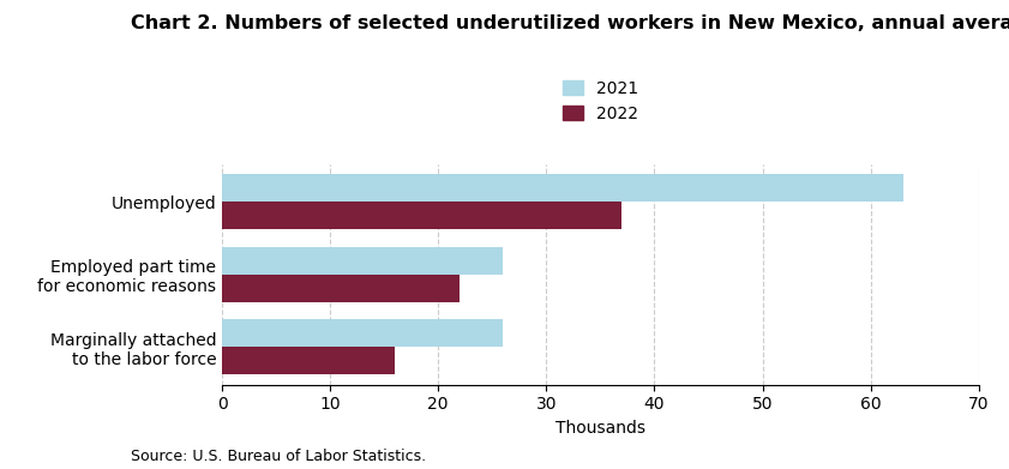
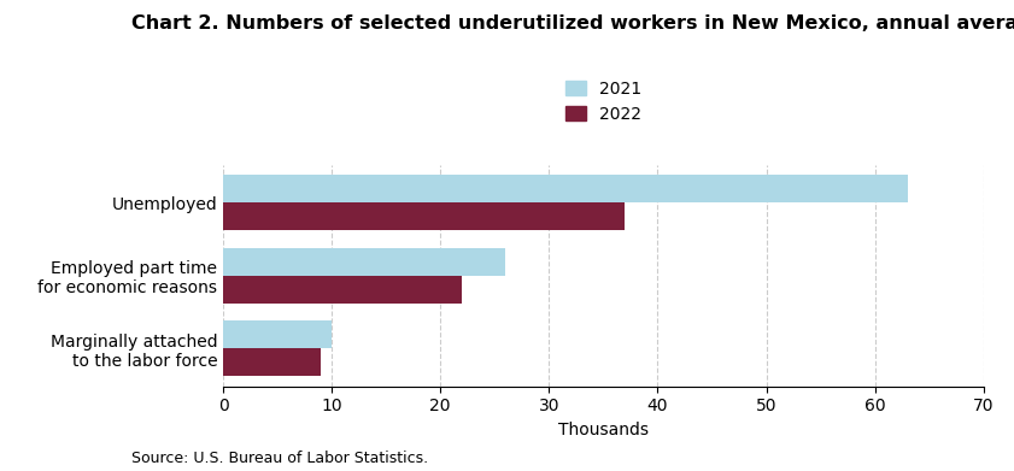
2021/Marginally attached to the labor force: 26 -> 10
2022/Marginally attached to the labor force: 16 -> 9
